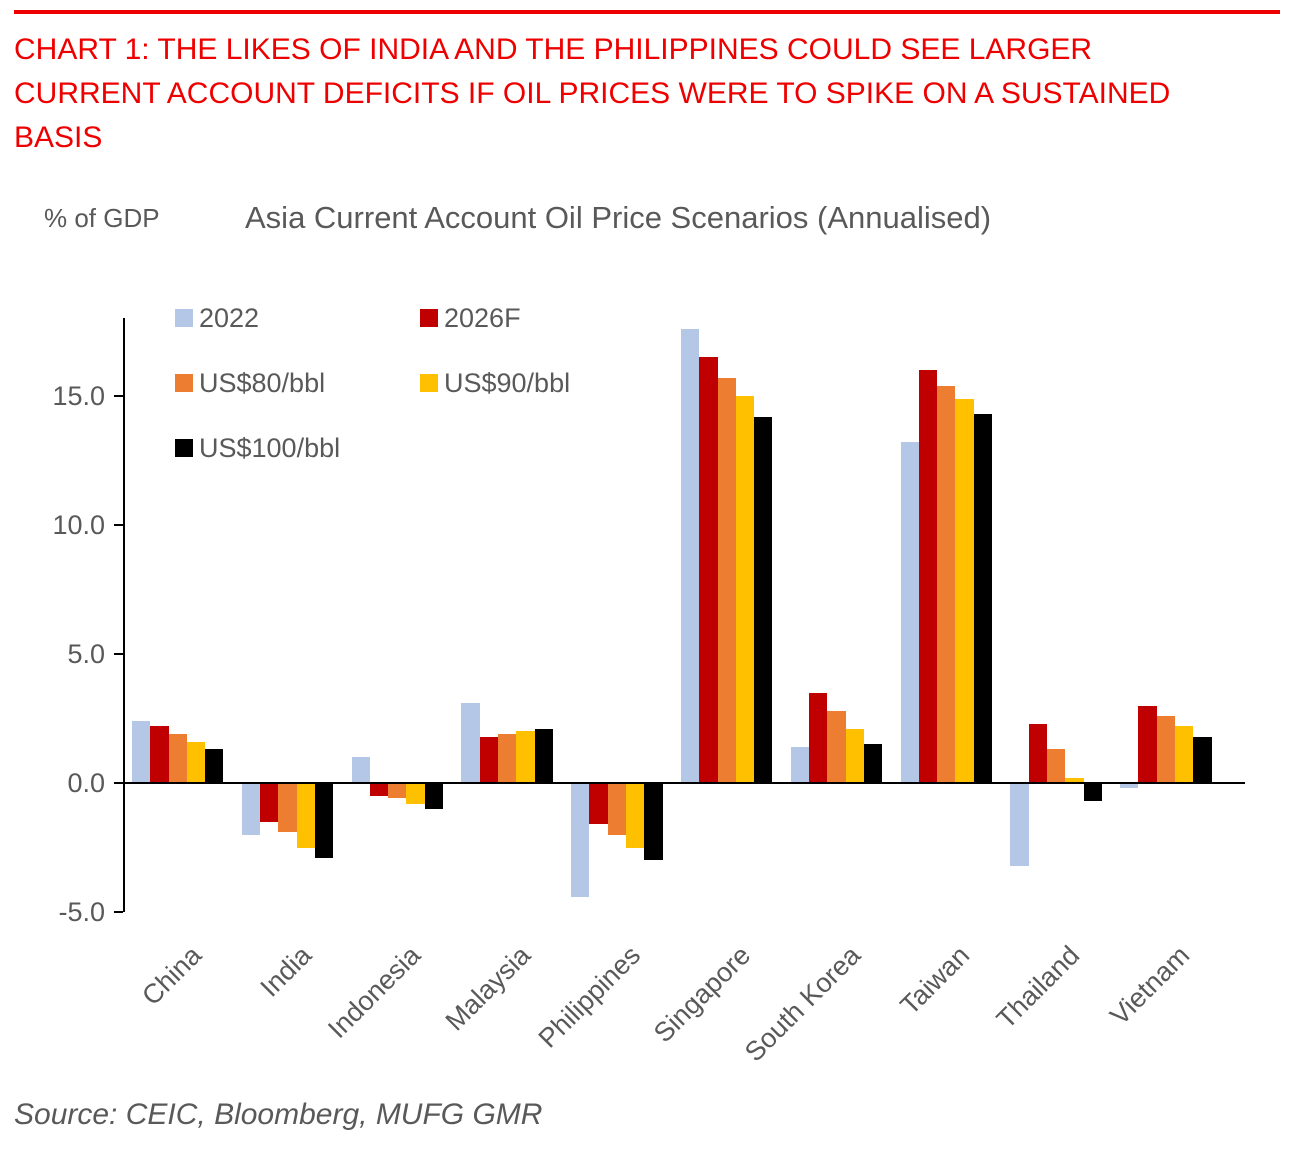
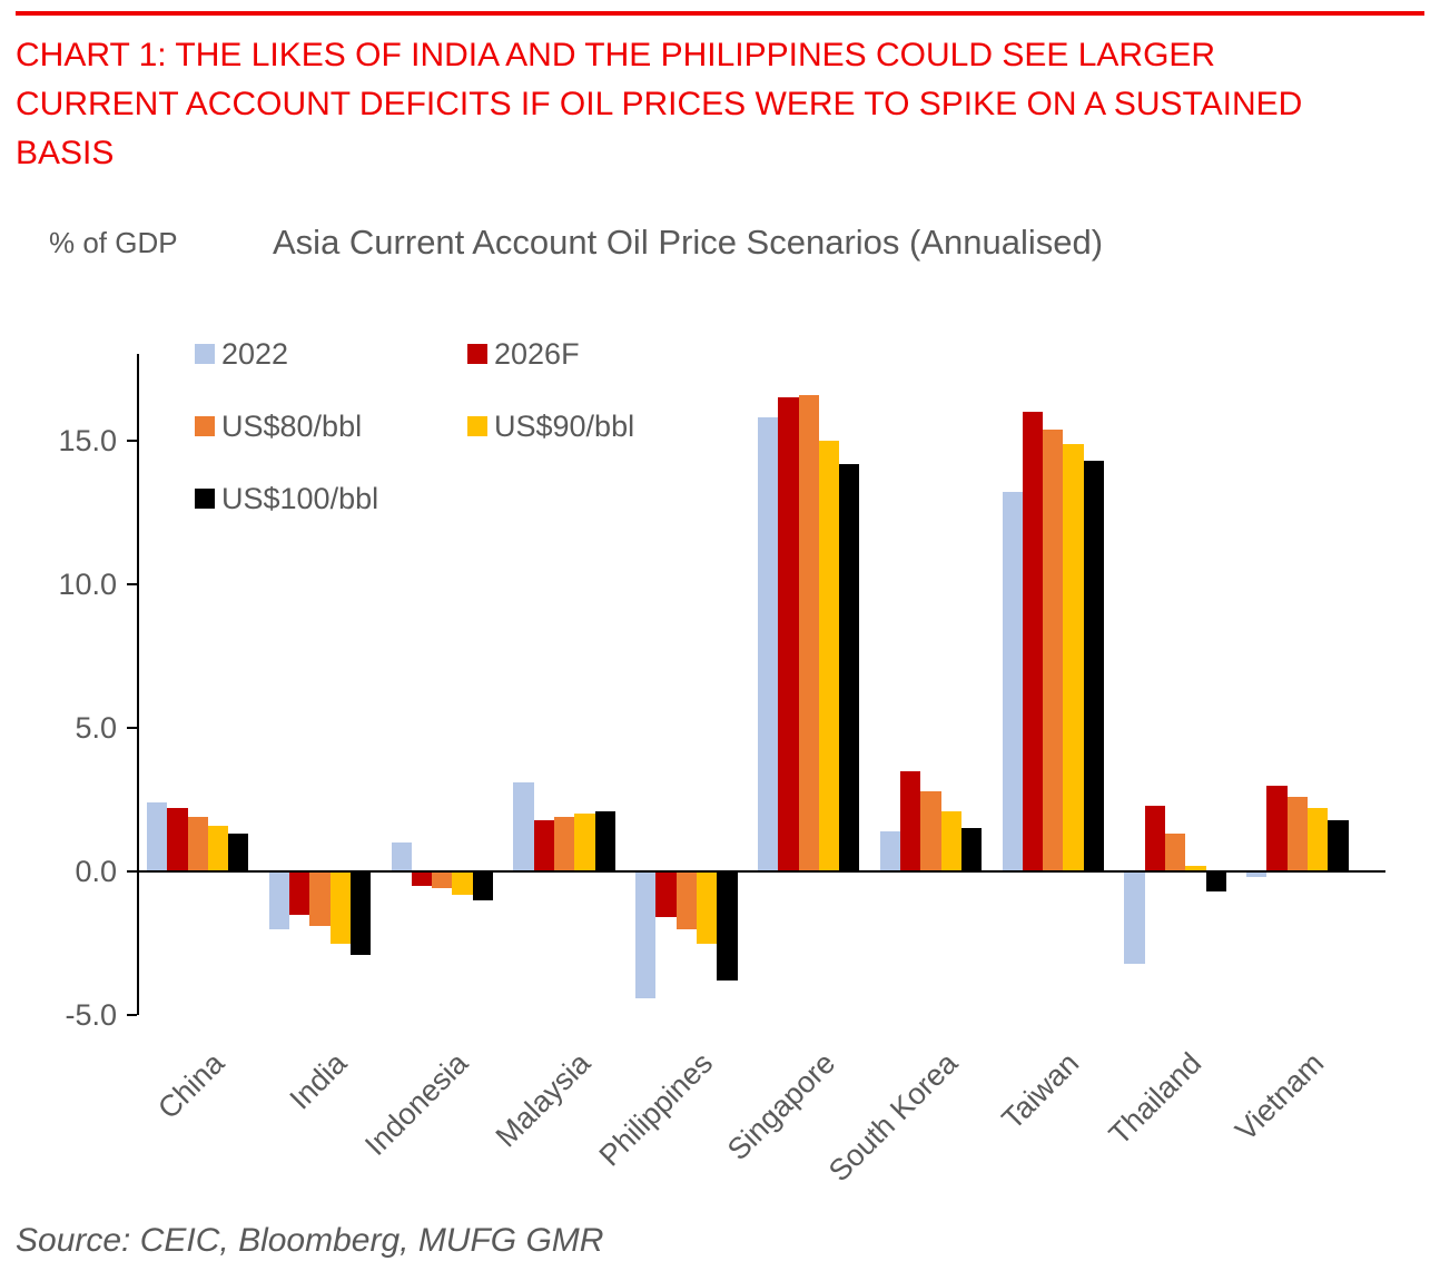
US$100/bbl/Philippines: -3.0 -> -3.8
2022/Singapore: 17.6 -> 15.8
US$80/bbl/Singapore: 15.7 -> 16.6
